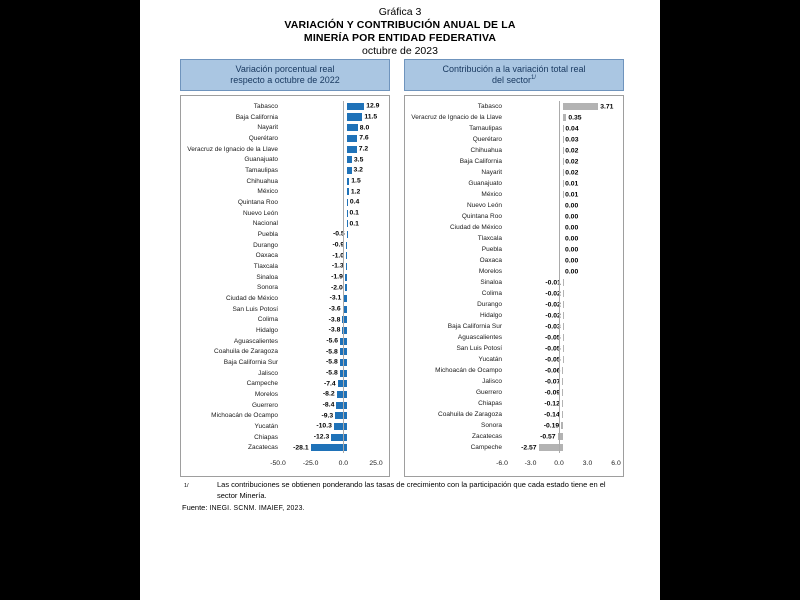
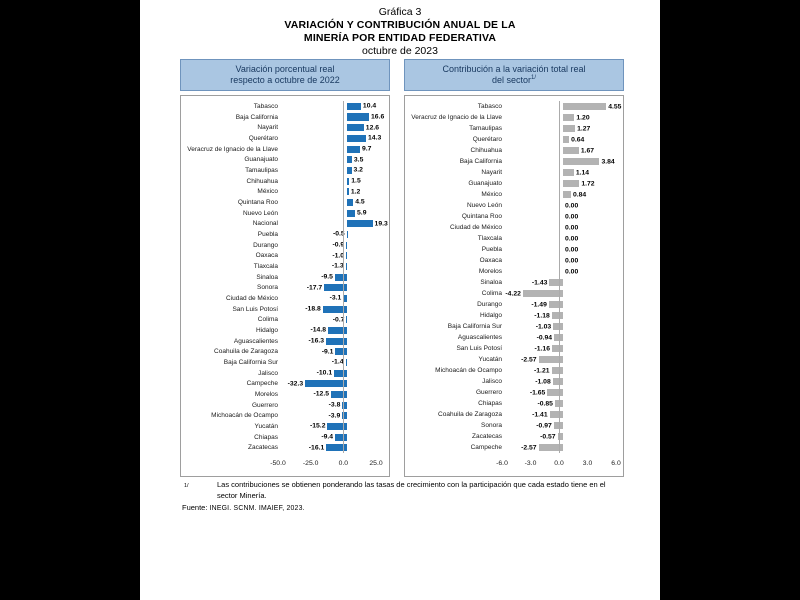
Variación porcentual real respecto a octubre de 2022/Tabasco: 12.9 -> 10.4
Variación porcentual real respecto a octubre de 2022/Baja California: 11.5 -> 16.6
Variación porcentual real respecto a octubre de 2022/Nayarit: 8.0 -> 12.6
Variación porcentual real respecto a octubre de 2022/Querétaro: 7.6 -> 14.3
Variación porcentual real respecto a octubre de 2022/Veracruz de Ignacio de la Llave: 7.2 -> 9.7
Variación porcentual real respecto a octubre de 2022/Quintana Roo: 0.4 -> 4.5
Variación porcentual real respecto a octubre de 2022/Nuevo León: 0.1 -> 5.9
Variación porcentual real respecto a octubre de 2022/Nacional: 0.1 -> 19.3
Variación porcentual real respecto a octubre de 2022/Sinaloa: -1.9 -> -9.5
Variación porcentual real respecto a octubre de 2022/Sonora: -2.0 -> -17.7
Variación porcentual real respecto a octubre de 2022/San Luis Potosí: -3.6 -> -18.8
Variación porcentual real respecto a octubre de 2022/Colima: -3.8 -> -0.7
Variación porcentual real respecto a octubre de 2022/Hidalgo: -3.8 -> -14.8
Variación porcentual real respecto a octubre de 2022/Aguascalientes: -5.6 -> -16.3
Variación porcentual real respecto a octubre de 2022/Coahuila de Zaragoza: -5.8 -> -9.1
Variación porcentual real respecto a octubre de 2022/Baja California Sur: -5.8 -> -1.4
Variación porcentual real respecto a octubre de 2022/Jalisco: -5.8 -> -10.1
Variación porcentual real respecto a octubre de 2022/Campeche: -7.4 -> -32.3
Variación porcentual real respecto a octubre de 2022/Morelos: -8.2 -> -12.5
Variación porcentual real respecto a octubre de 2022/Guerrero: -8.4 -> -3.8
Variación porcentual real respecto a octubre de 2022/Michoacán de Ocampo: -9.3 -> -3.9
Variación porcentual real respecto a octubre de 2022/Yucatán: -10.3 -> -15.2
Variación porcentual real respecto a octubre de 2022/Chiapas: -12.3 -> -9.4
Variación porcentual real respecto a octubre de 2022/Zacatecas: -28.1 -> -16.1
Contribución a la variación total real del sector/Tabasco: 3.71 -> 4.55
Contribución a la variación total real del sector/Veracruz de Ignacio de la Llave: 0.35 -> 1.20
Contribución a la variación total real del sector/Tamaulipas: 0.04 -> 1.27
Contribución a la variación total real del sector/Querétaro: 0.03 -> 0.64
Contribución a la variación total real del sector/Chihuahua: 0.02 -> 1.67
Contribución a la variación total real del sector/Baja California: 0.02 -> 3.84
Contribución a la variación total real del sector/Nayarit: 0.02 -> 1.14
Contribución a la variación total real del sector/Guanajuato: 0.01 -> 1.72
Contribución a la variación total real del sector/México: 0.01 -> 0.84
Contribución a la variación total real del sector/Sinaloa: -0.01 -> -1.43
Contribución a la variación total real del sector/Colima: -0.02 -> -4.22
Contribución a la variación total real del sector/Durango: -0.02 -> -1.49
Contribución a la variación total real del sector/Hidalgo: -0.02 -> -1.18
Contribución a la variación total real del sector/Baja California Sur: -0.03 -> -1.03
Contribución a la variación total real del sector/Aguascalientes: -0.05 -> -0.94
Contribución a la variación total real del sector/San Luis Potosí: -0.05 -> -1.16
Contribución a la variación total real del sector/Yucatán: -0.05 -> -2.57
Contribución a la variación total real del sector/Michoacán de Ocampo: -0.06 -> -1.21
Contribución a la variación total real del sector/Jalisco: -0.07 -> -1.08
Contribución a la variación total real del sector/Guerrero: -0.09 -> -1.65
Contribución a la variación total real del sector/Chiapas: -0.12 -> -0.85
Contribución a la variación total real del sector/Coahuila de Zaragoza: -0.14 -> -1.41
Contribución a la variación total real del sector/Sonora: -0.19 -> -0.97
